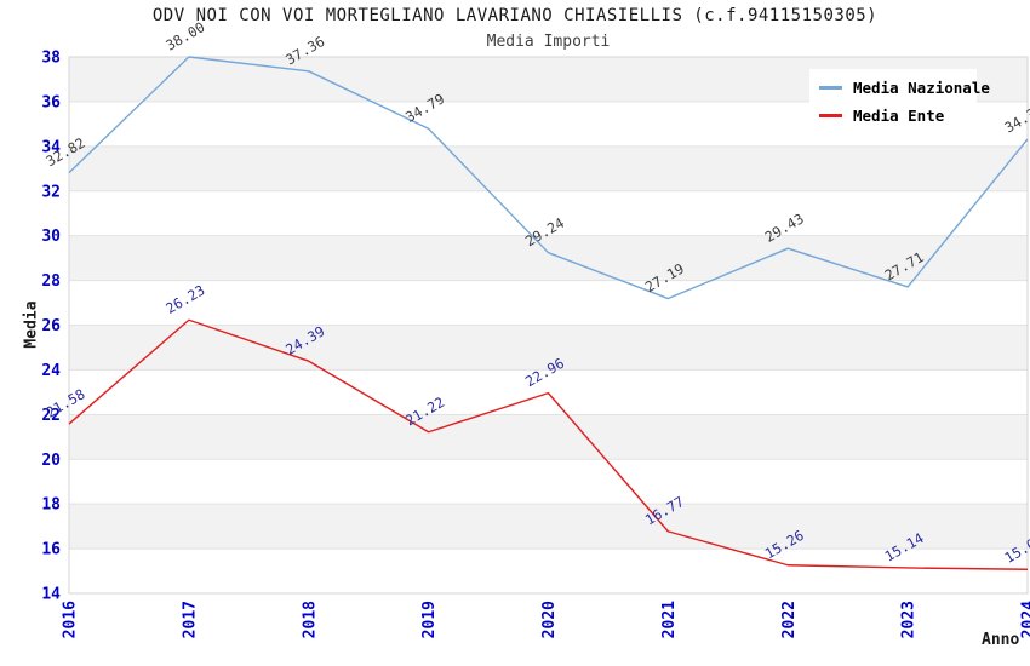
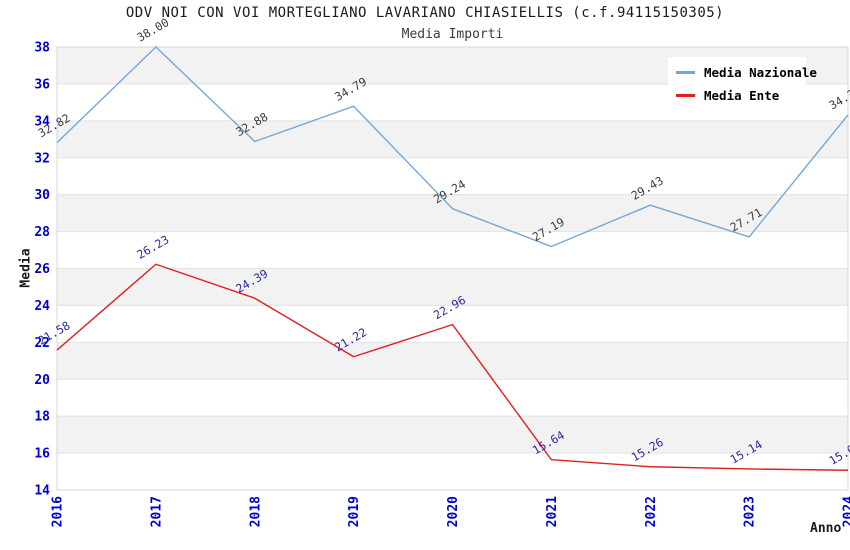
Media Nazionale/2018: 37.36 -> 32.88
Media Ente/2021: 16.77 -> 15.64
